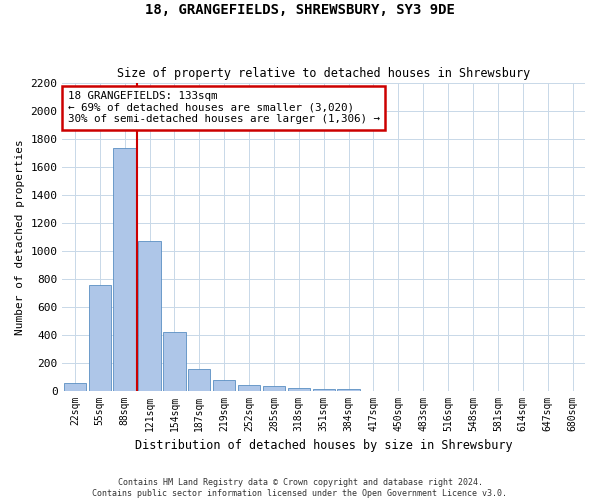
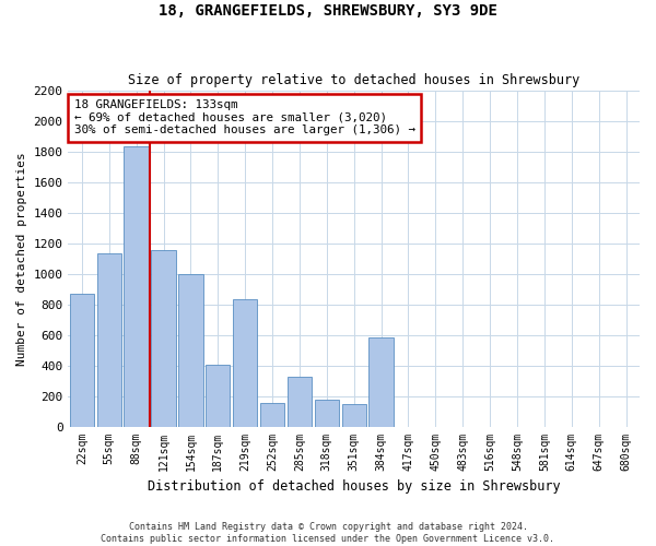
22sqm: 60 -> 870
55sqm: 760 -> 1140
88sqm: 1740 -> 1840
121sqm: 1070 -> 1160
154sqm: 420 -> 1000
187sqm: 160 -> 410
219sqm: 80 -> 840
252sqm: 40 -> 160
285sqm: 40 -> 330
318sqm: 20 -> 180
351sqm: 20 -> 150
384sqm: 20 -> 590
